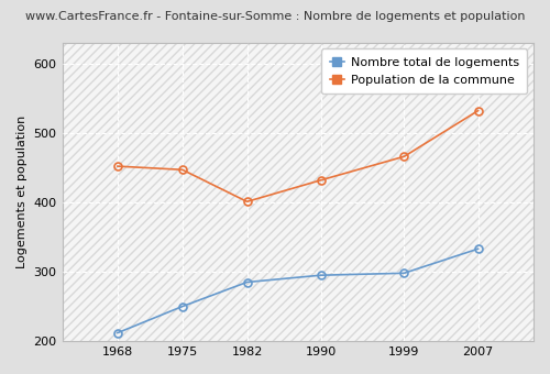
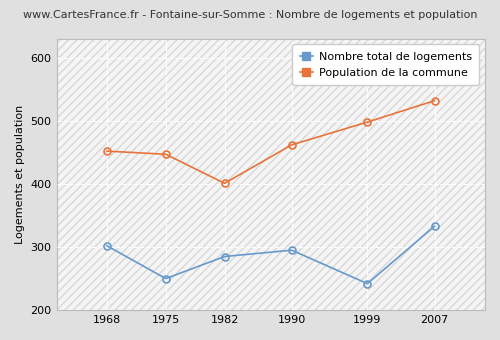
Nombre total de logements/1968: 212 -> 302
Population de la commune/1990: 432 -> 462
Nombre total de logements/1999: 298 -> 242
Population de la commune/1999: 466 -> 498
